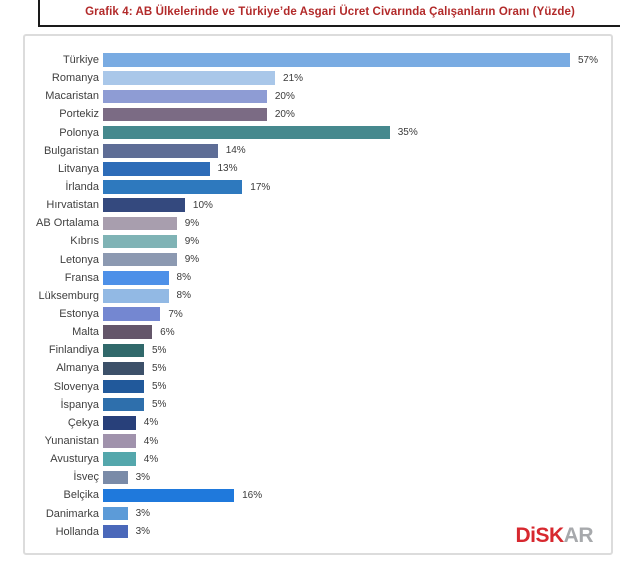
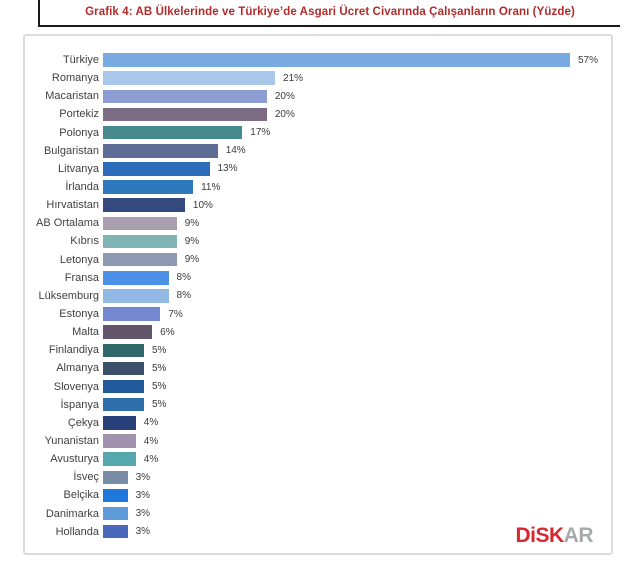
Polonya: 35% -> 17%
İrlanda: 17% -> 11%
Belçika: 16% -> 3%
